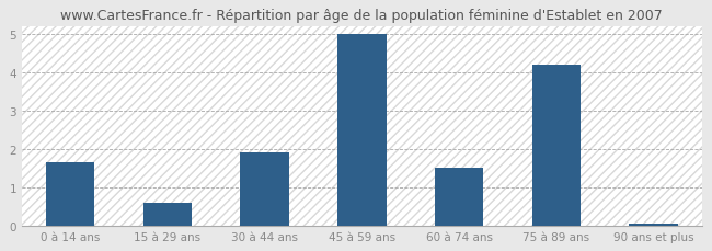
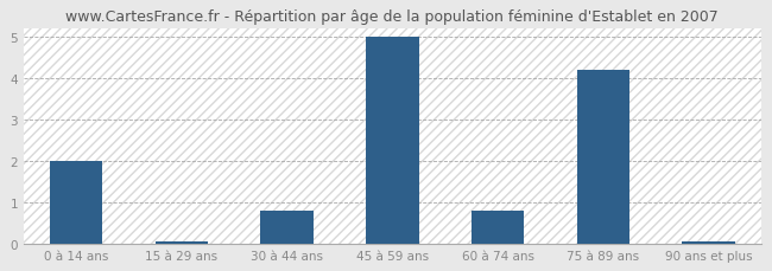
0 à 14 ans: 1.65 -> 2.00
15 à 29 ans: 0.60 -> 0.05
30 à 44 ans: 1.90 -> 0.80
60 à 74 ans: 1.50 -> 0.80
